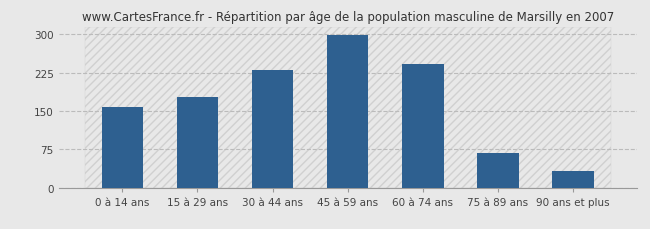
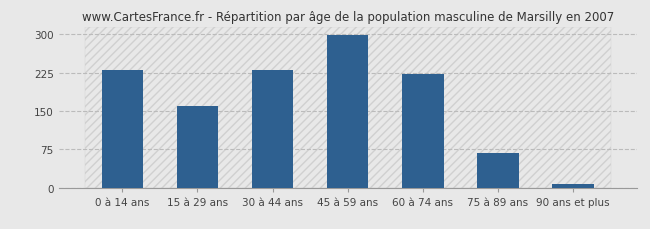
0 à 14 ans: 158 -> 230
15 à 29 ans: 178 -> 160
60 à 74 ans: 242 -> 222
90 ans et plus: 32 -> 8
